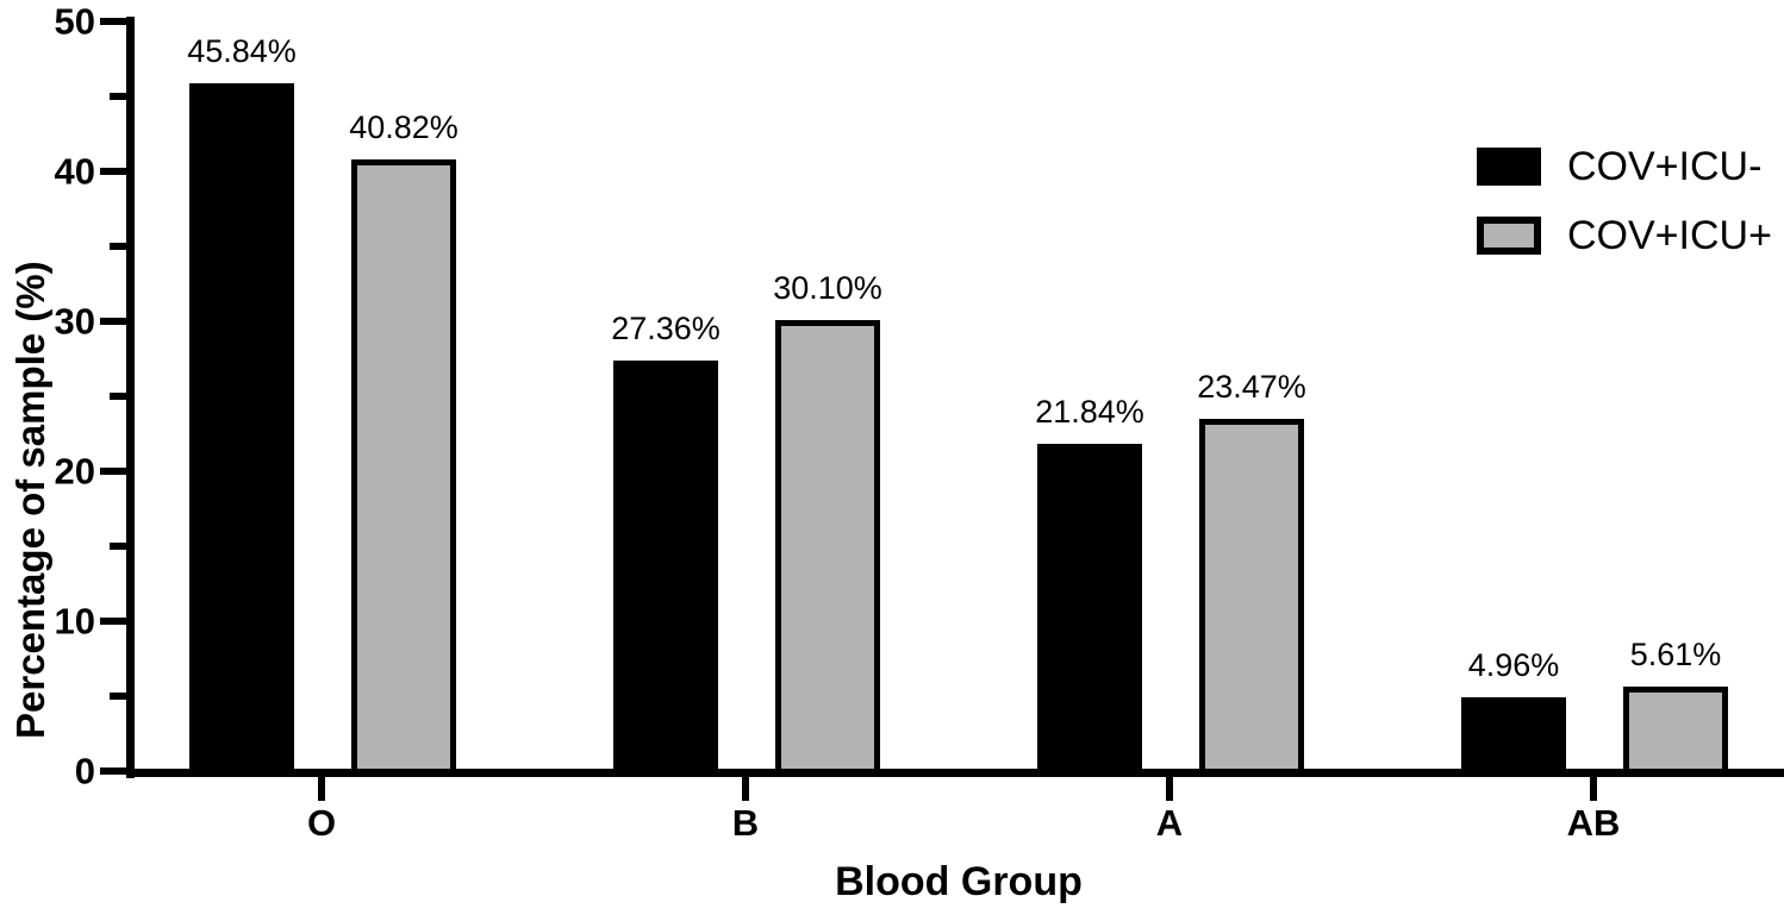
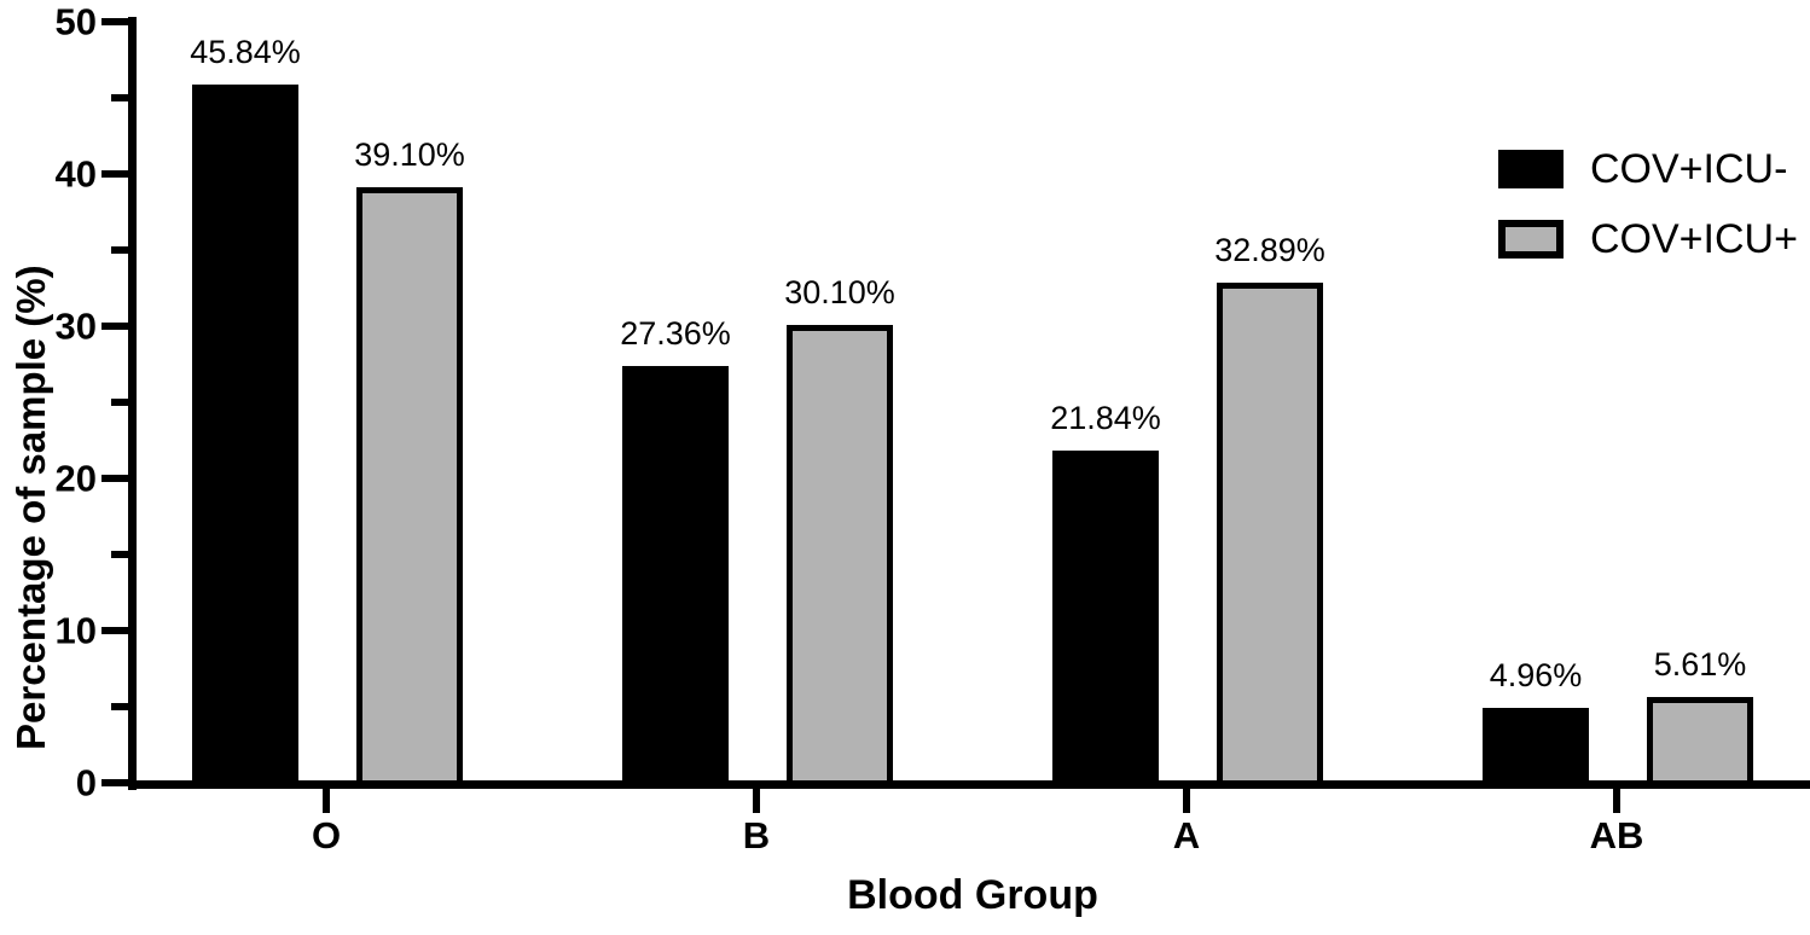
COV+ICU+/O: 40.82% -> 39.10%
COV+ICU+/A: 23.47% -> 32.89%
